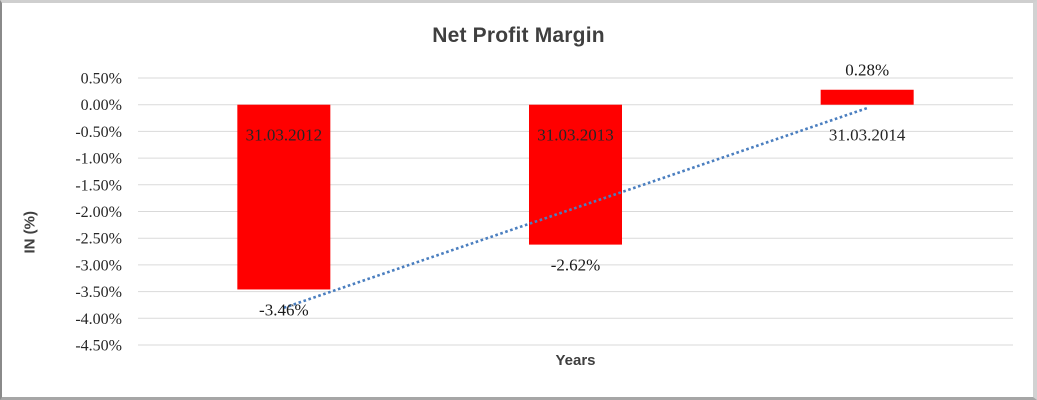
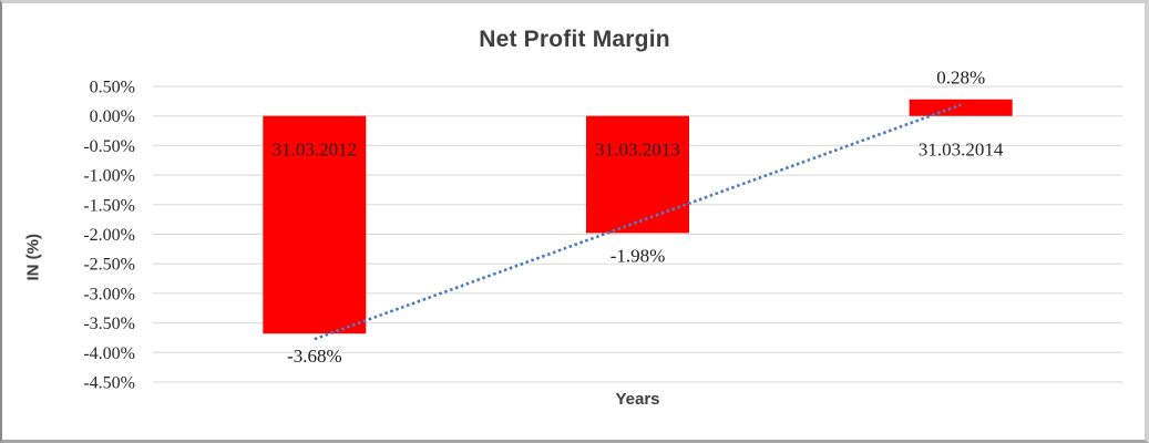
31.03.2012: -3.46% -> -3.68%
31.03.2013: -2.62% -> -1.98%
